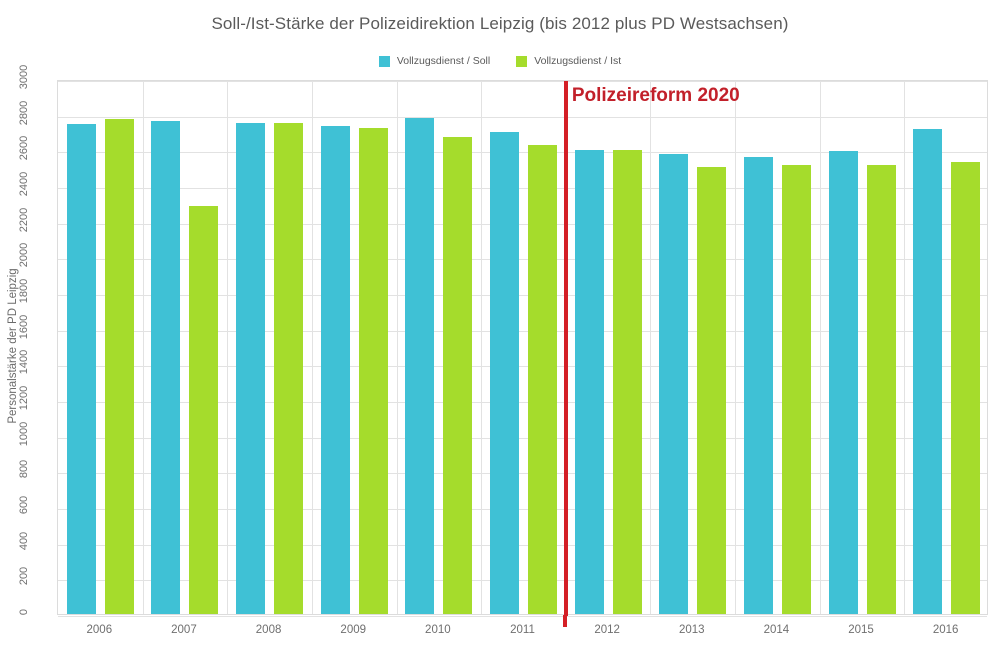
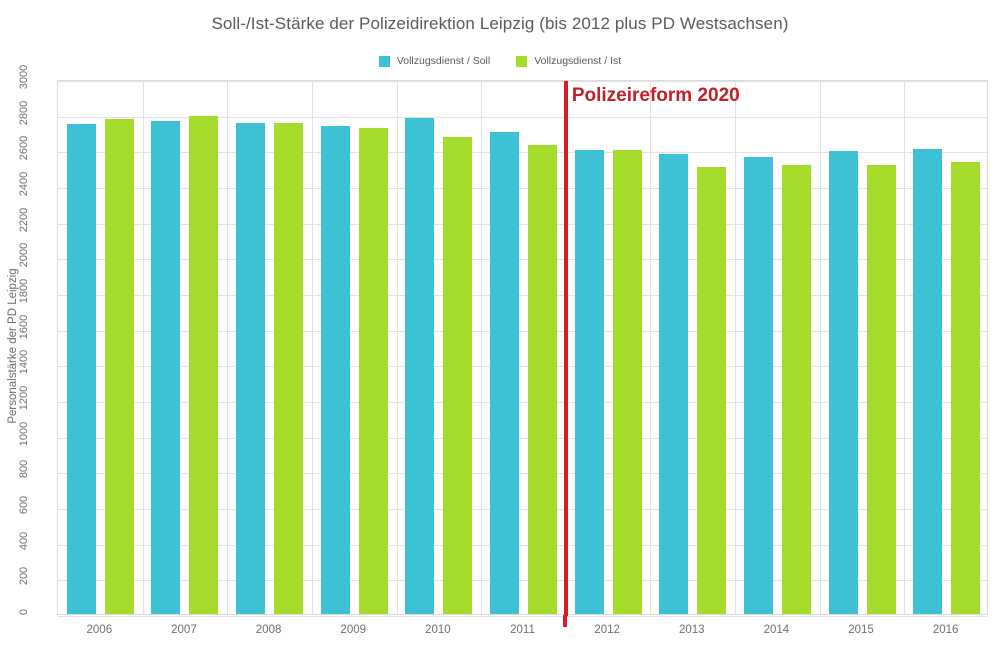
Vollzugsdienst / Ist/2007: 2290 -> 2790
Vollzugsdienst / Soll/2016: 2720 -> 2610
